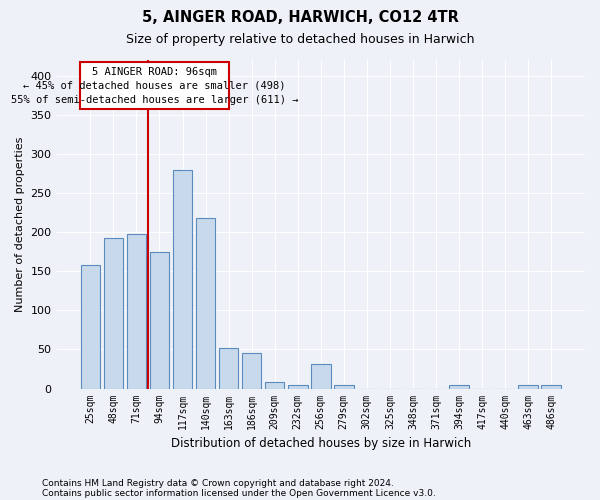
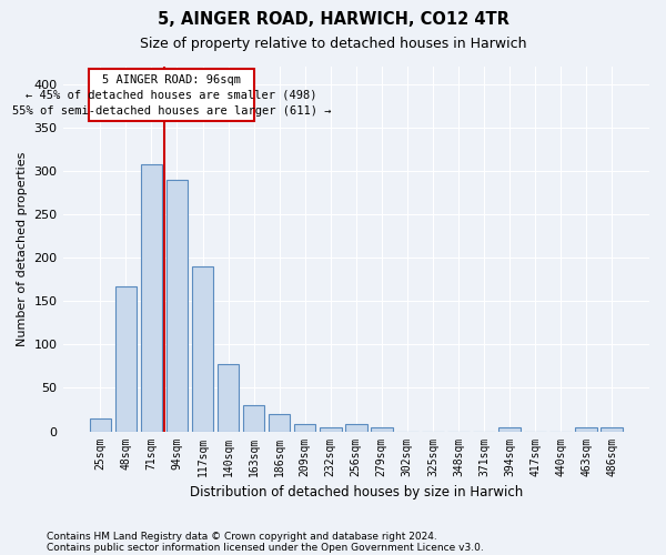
25sqm: 158 -> 15
48sqm: 192 -> 167
71sqm: 198 -> 307
94sqm: 174 -> 290
117sqm: 280 -> 190
140sqm: 218 -> 77
163sqm: 52 -> 30
186sqm: 46 -> 20
256sqm: 32 -> 8
